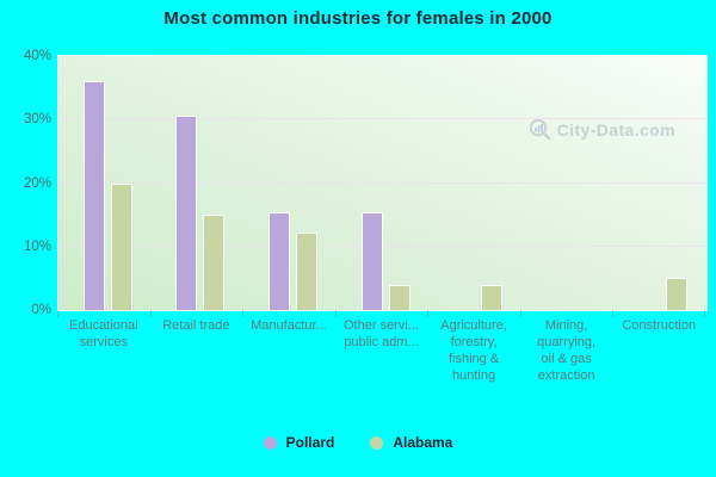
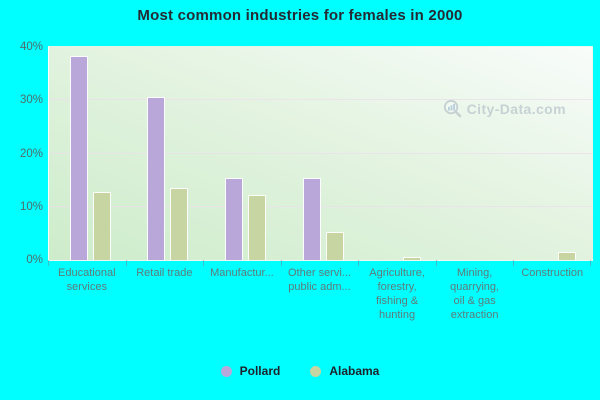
Pollard/Educational services: 36% -> 38%
Alabama/Educational services: 20% -> 13%
Alabama/Retail trade: 15% -> 14%
Alabama/Other servi... public adm...: 4% -> 5%
Alabama/Agriculture, forestry, fishing & hunting: 4% -> 1%
Alabama/Construction: 5% -> 2%
